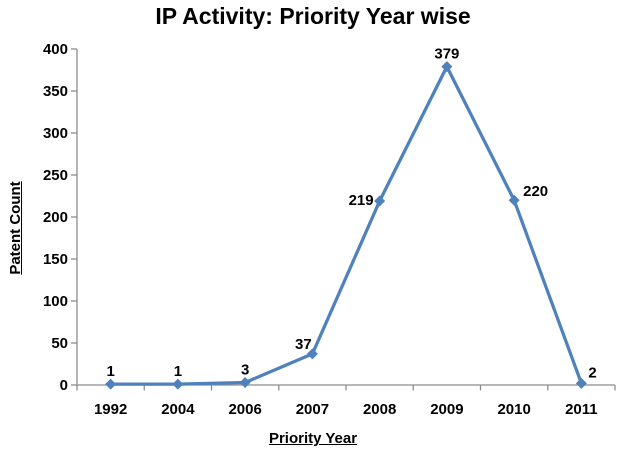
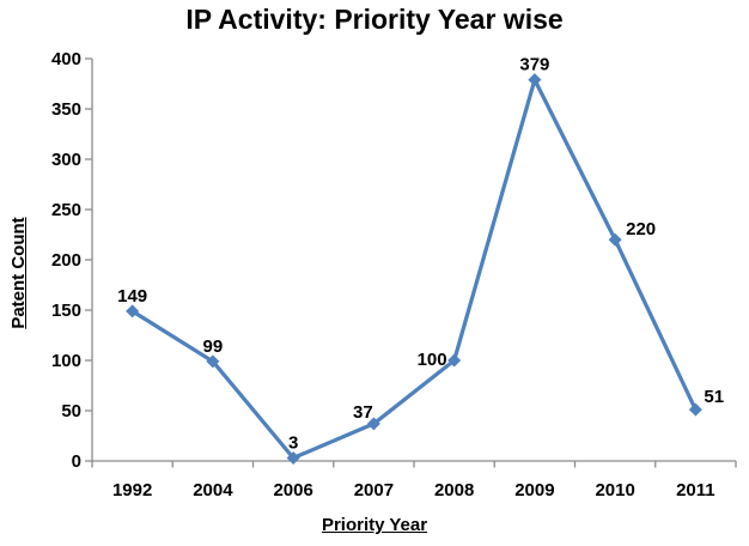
1992: 1 -> 149
2004: 1 -> 99
2008: 219 -> 100
2011: 2 -> 51
